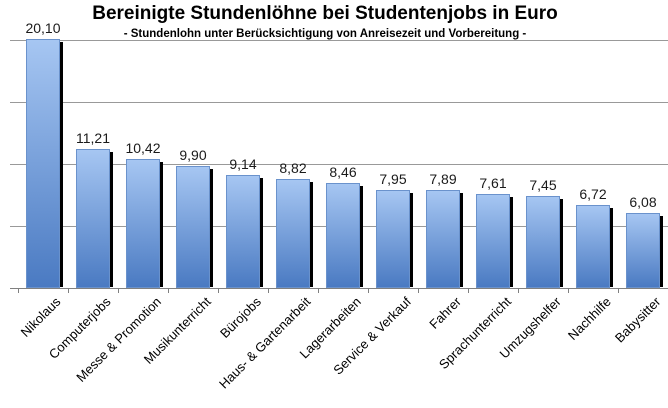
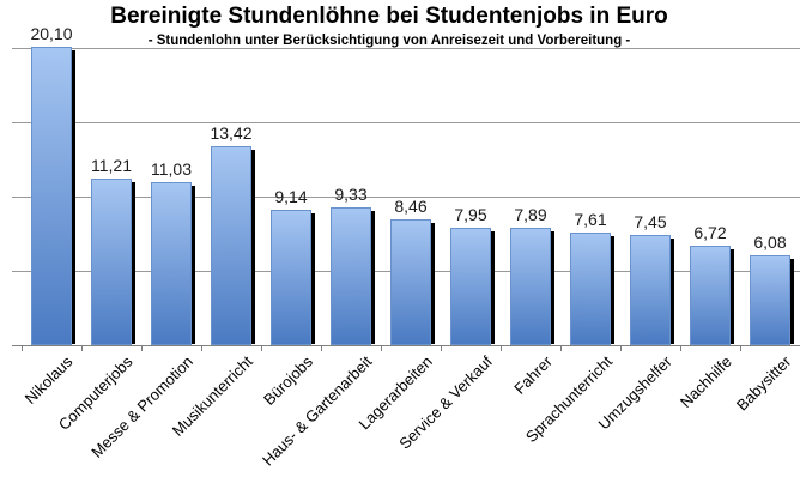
Messe & Promotion: 10,42 -> 11,03
Musikunterricht: 9,90 -> 13,42
Haus- & Gartenarbeit: 8,82 -> 9,33
